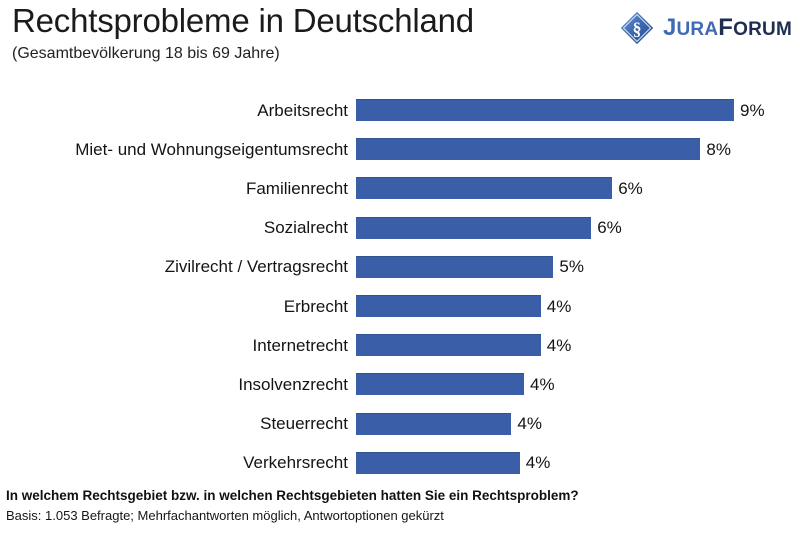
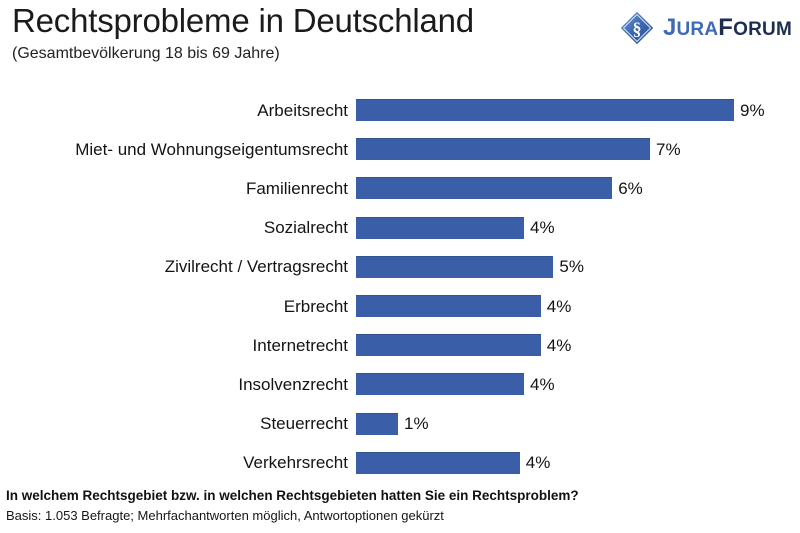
Miet- und Wohnungseigentumsrecht: 8% -> 7%
Sozialrecht: 6% -> 4%
Steuerrecht: 4% -> 1%
